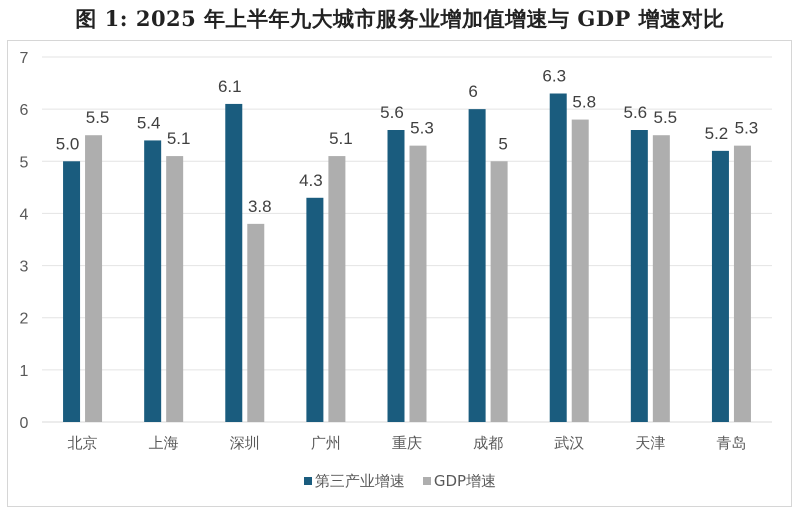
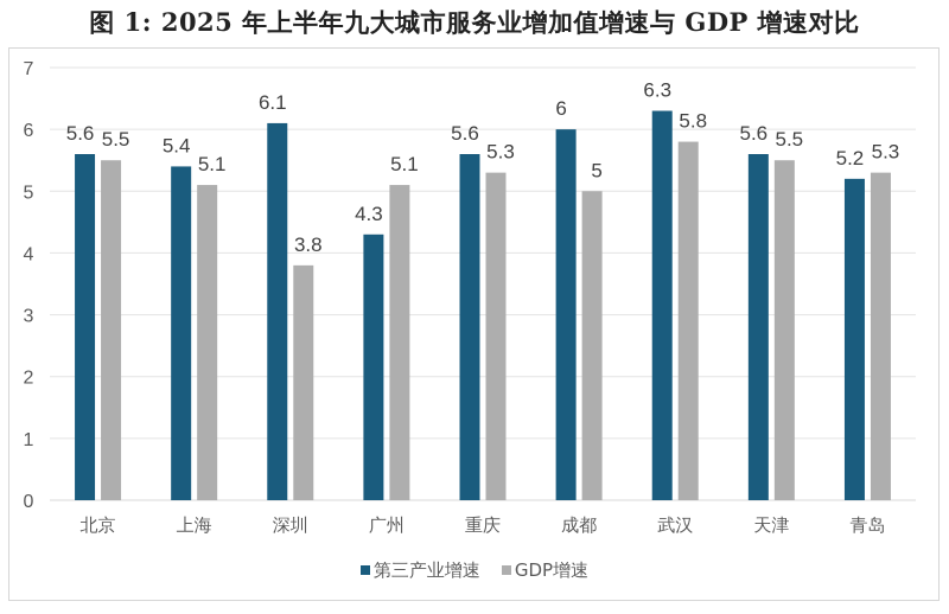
第三产业增速/北京: 5.0 -> 5.6
